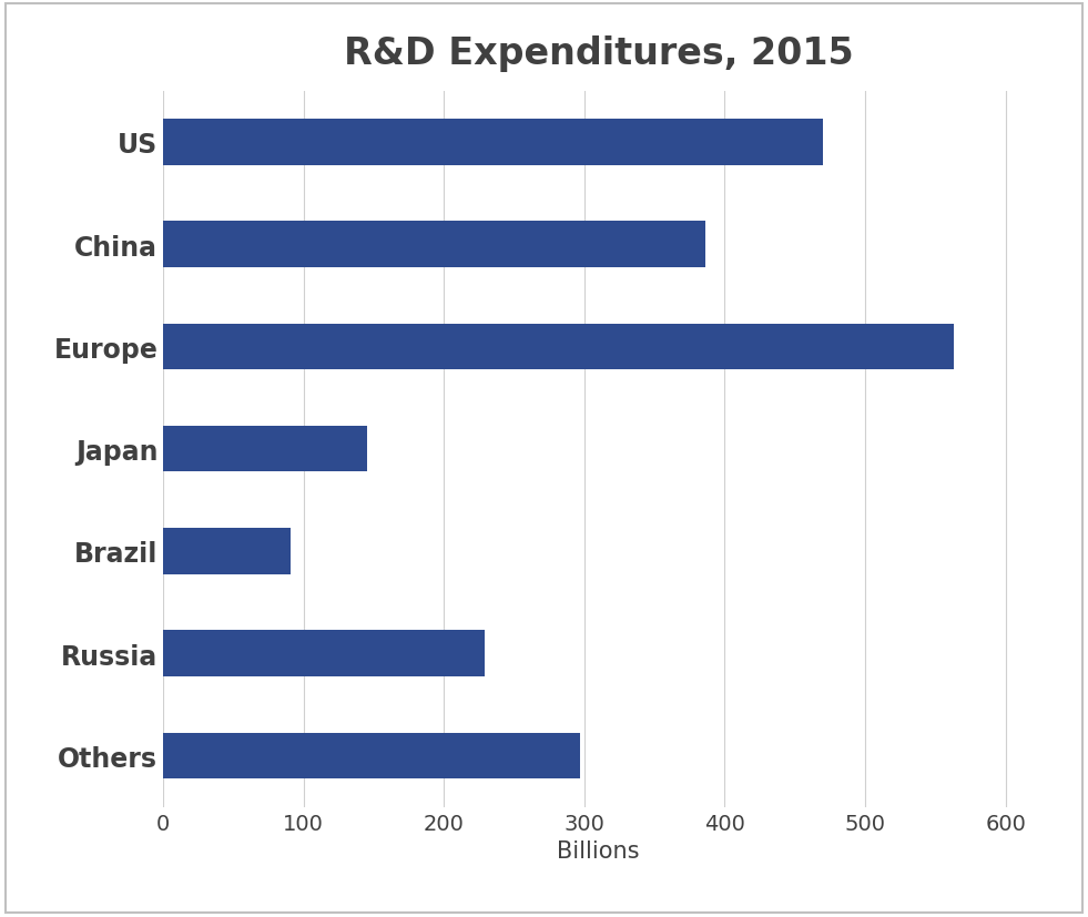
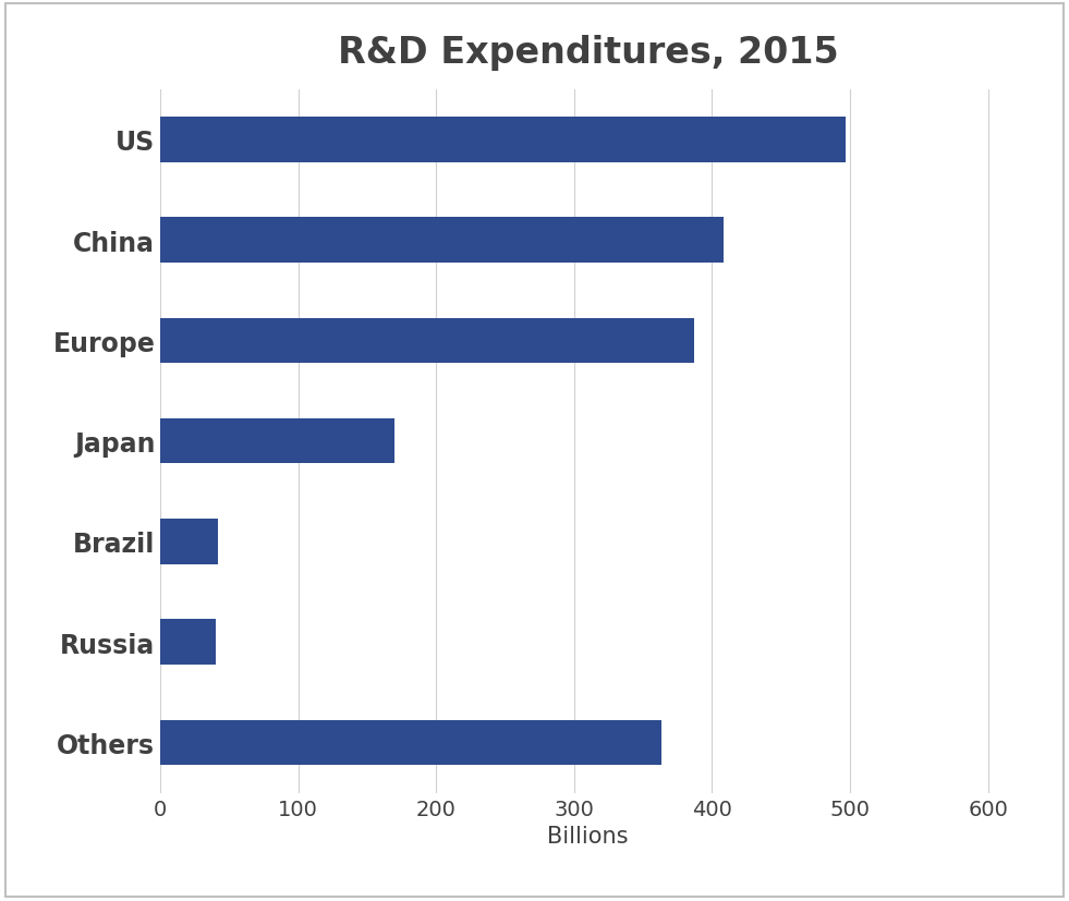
US: 470 -> 497
China: 386 -> 408
Europe: 563 -> 387
Japan: 145 -> 170
Brazil: 91 -> 42
Russia: 229 -> 40
Others: 297 -> 363
